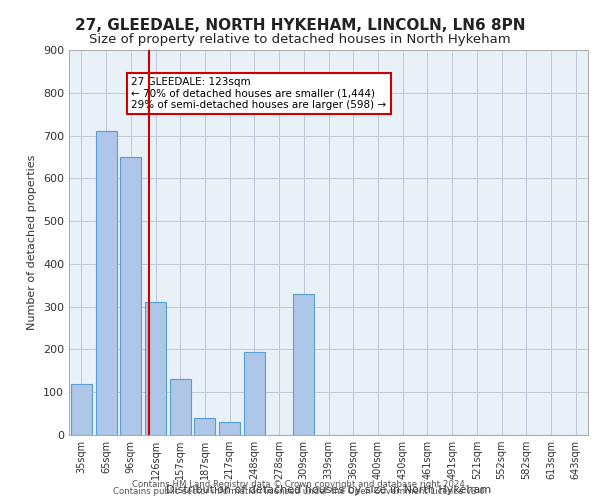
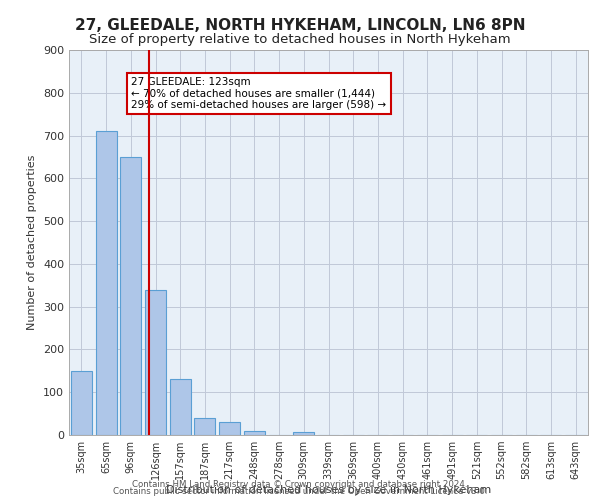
35sqm: 120 -> 150
126sqm: 310 -> 340
248sqm: 195 -> 10
309sqm: 330 -> 8
